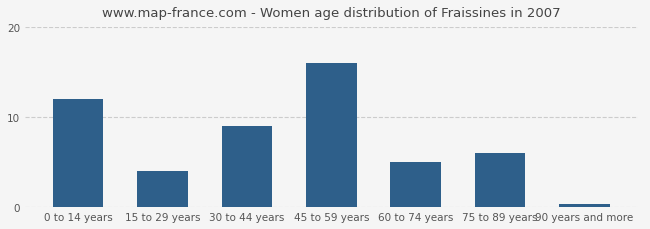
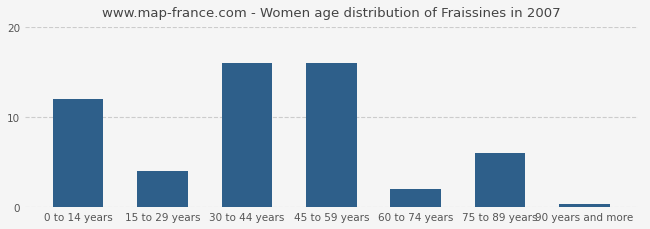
30 to 44 years: 9.0 -> 16.0
60 to 74 years: 5.0 -> 2.0
